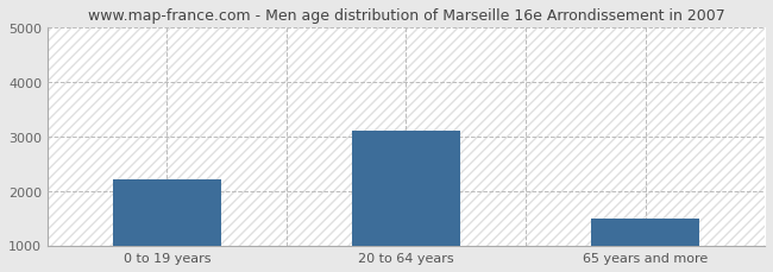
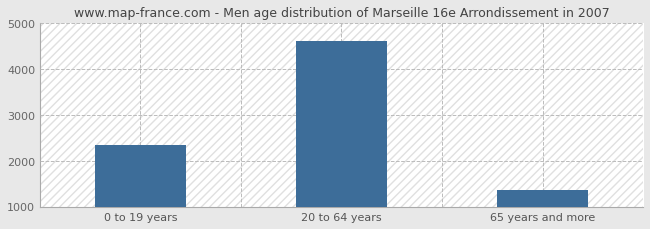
0 to 19 years: 2200 -> 2350
20 to 64 years: 3100 -> 4600
65 years and more: 1500 -> 1350
